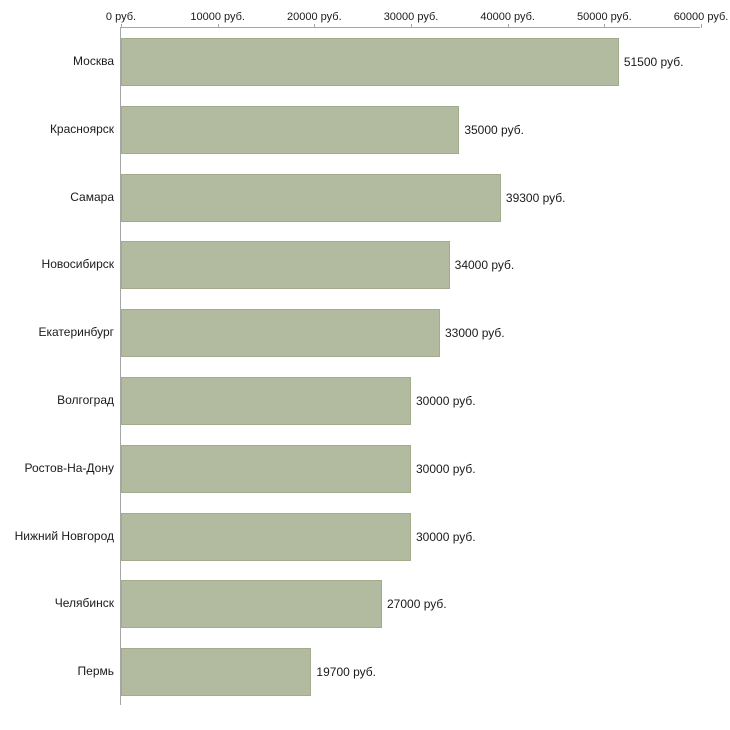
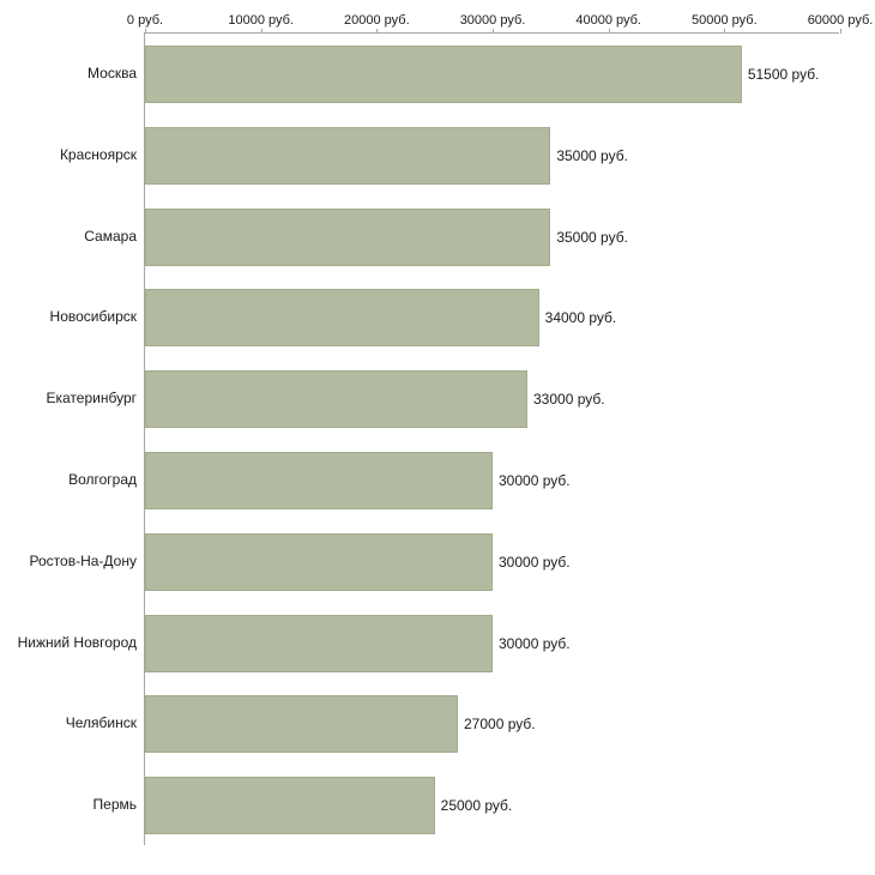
Самара: 39300 -> 35000
Пермь: 19700 -> 25000
